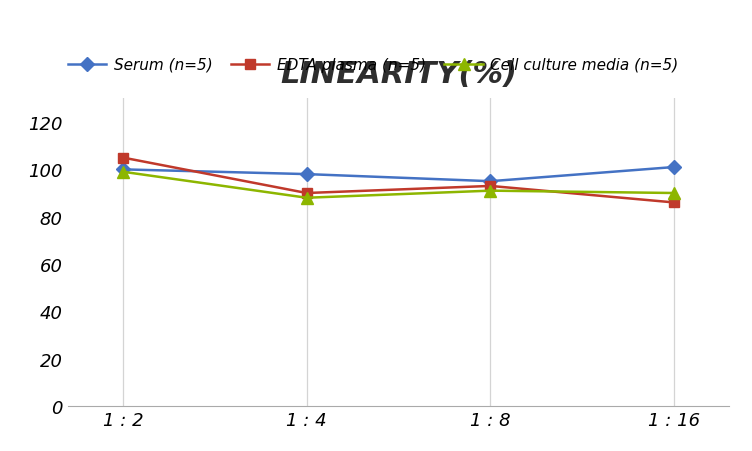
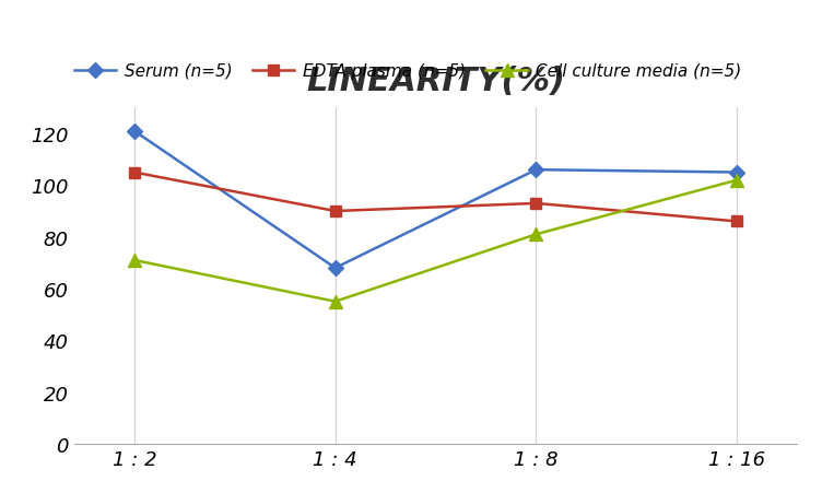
Serum (n=5)/1 : 2: 100 -> 121
Cell culture media (n=5)/1 : 2: 99 -> 71
Serum (n=5)/1 : 4: 98 -> 68
Cell culture media (n=5)/1 : 4: 88 -> 55
Serum (n=5)/1 : 8: 95 -> 106
Cell culture media (n=5)/1 : 8: 91 -> 81
Serum (n=5)/1 : 16: 101 -> 105
Cell culture media (n=5)/1 : 16: 90 -> 102
